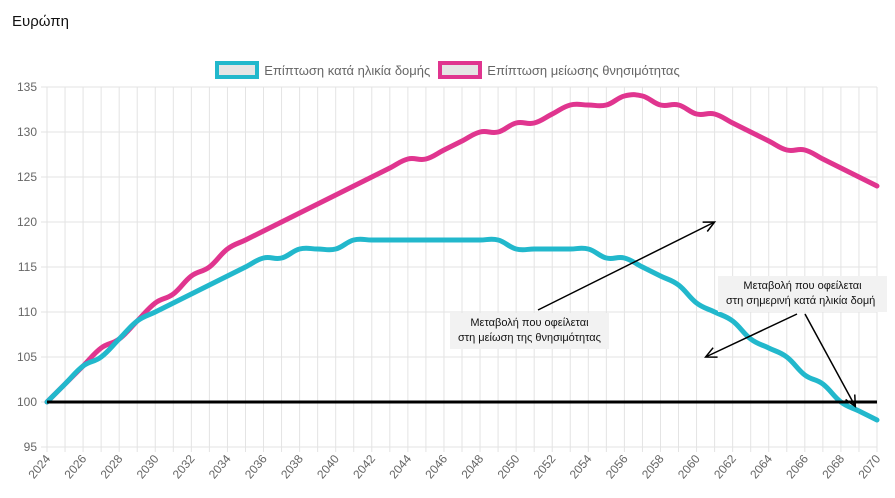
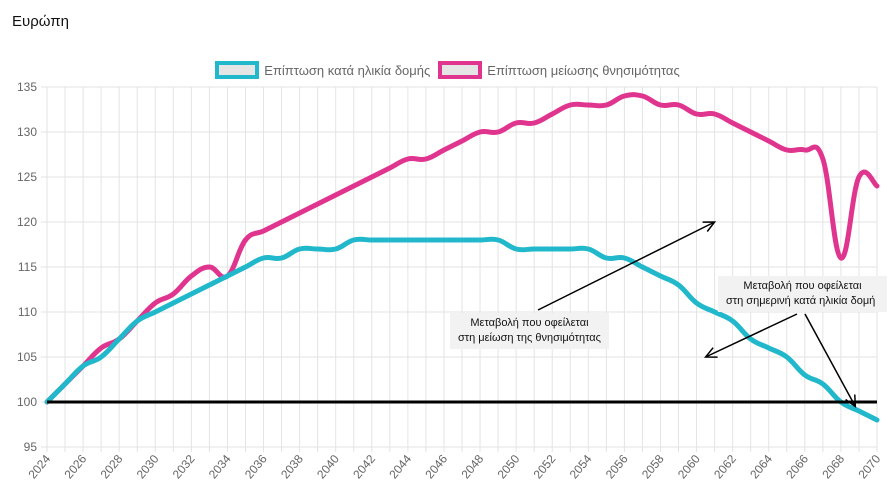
Επίπτωση μείωσης θνησιμότητας/2034: 117 -> 114
Επίπτωση μείωσης θνησιμότητας/2068: 126 -> 116
